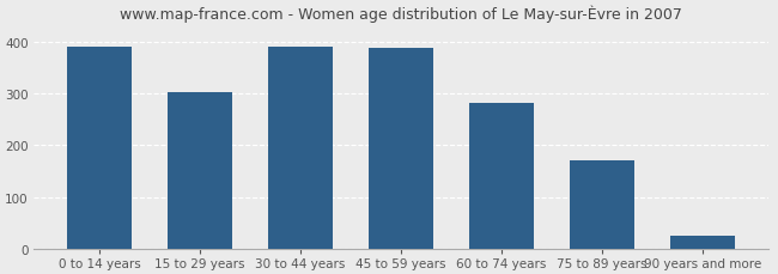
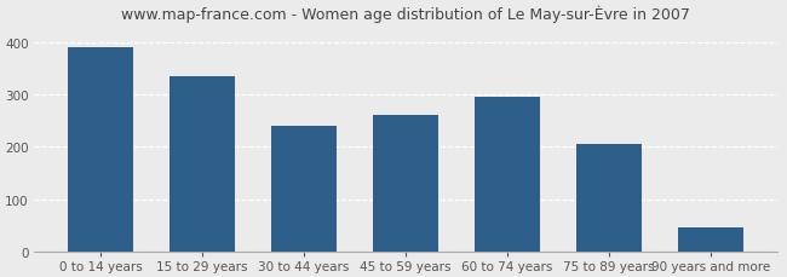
15 to 29 years: 301 -> 335
30 to 44 years: 390 -> 240
45 to 59 years: 388 -> 260
60 to 74 years: 281 -> 295
75 to 89 years: 171 -> 205
90 years and more: 26 -> 45
